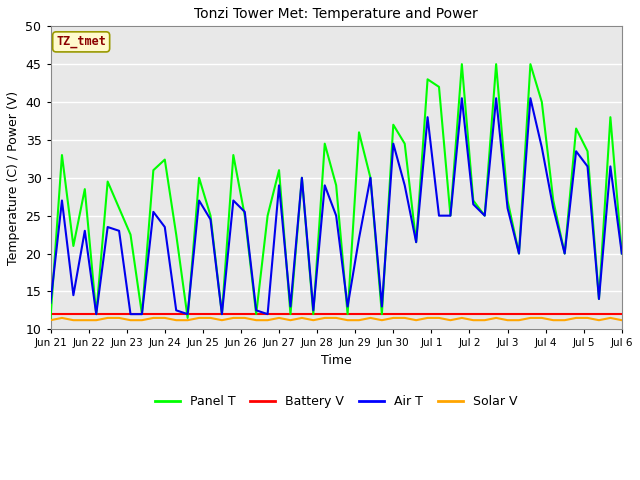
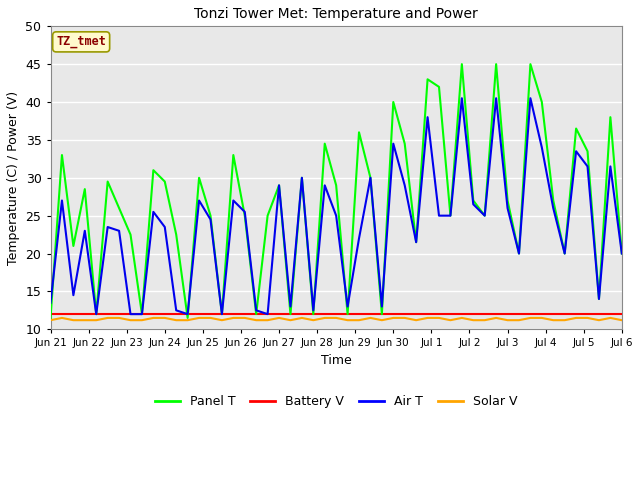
Panel T/Jun 24: 32.4 -> 29.5
Panel T/Jun 27: 31.0 -> 29.0
Panel T/Jun 30: 37.0 -> 40.0
